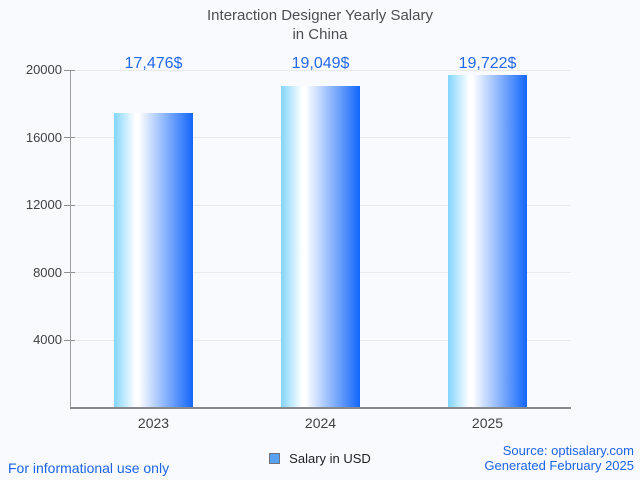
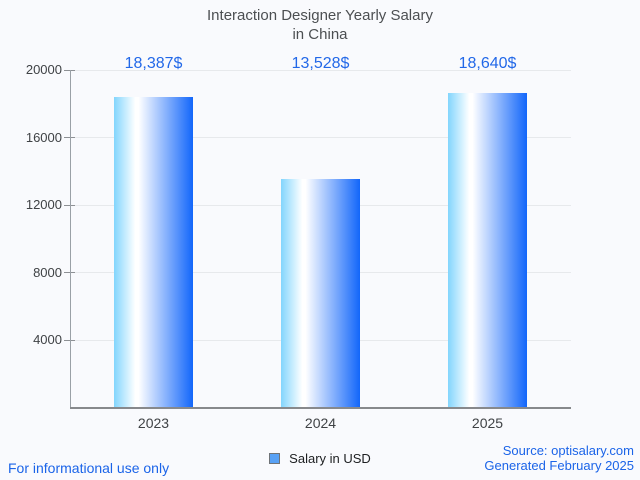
2023: 17,476 -> 18,387
2024: 19,049 -> 13,528
2025: 19,722 -> 18,640
